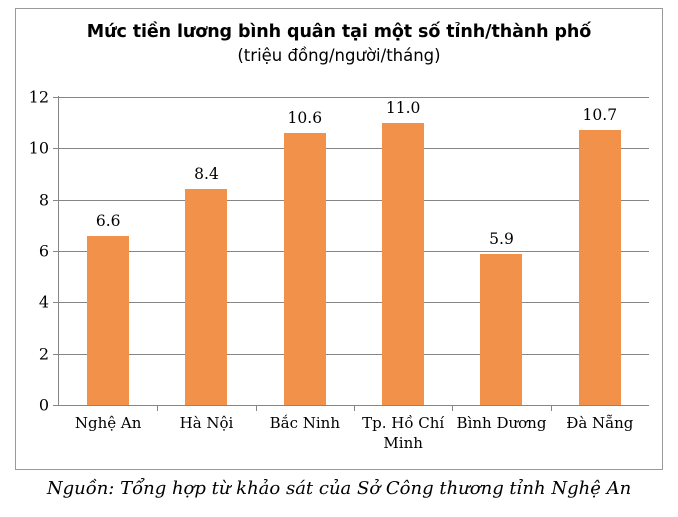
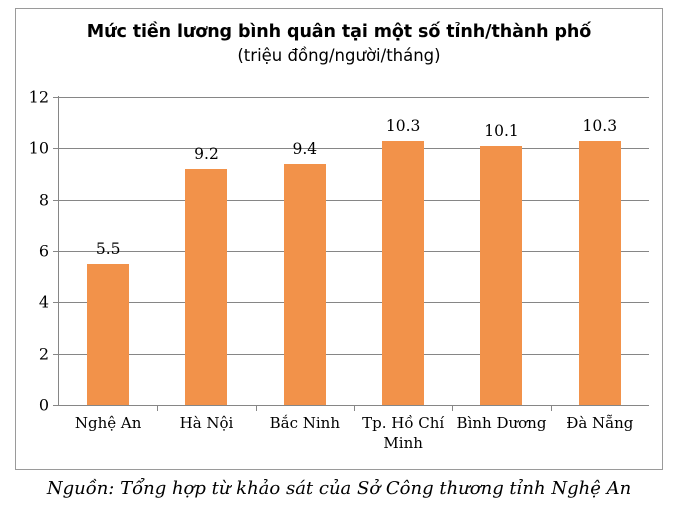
Nghệ An: 6.6 -> 5.5
Hà Nội: 8.4 -> 9.2
Bắc Ninh: 10.6 -> 9.4
Tp. Hồ Chí Minh: 11.0 -> 10.3
Bình Dương: 5.9 -> 10.1
Đà Nẵng: 10.7 -> 10.3
